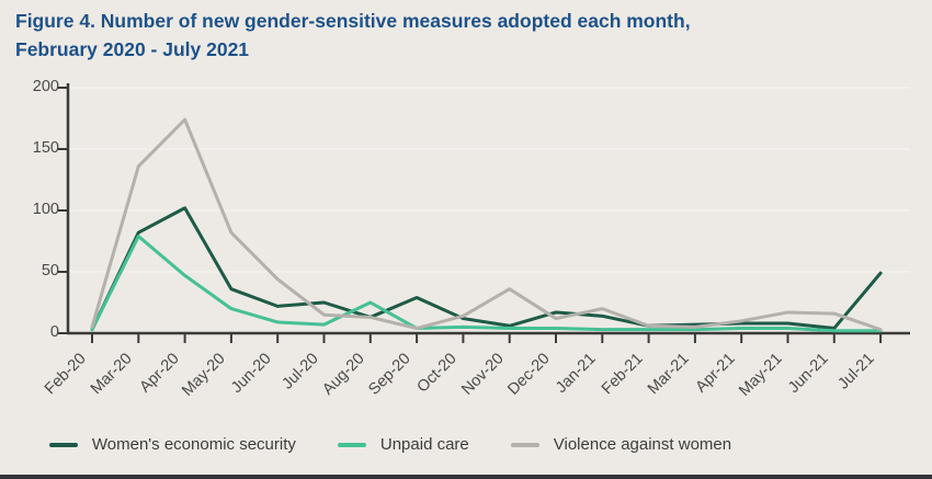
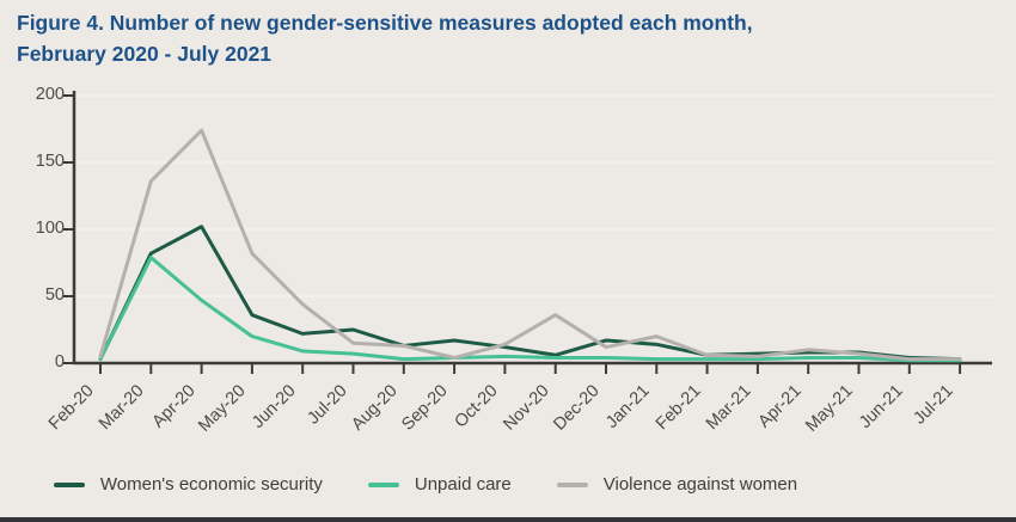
Unpaid care/Aug-20: 25 -> 3
Women's economic security/Sep-20: 29 -> 17
Violence against women/May-21: 17 -> 7
Violence against women/Jun-21: 16 -> 3
Women's economic security/Jul-21: 49 -> 3
